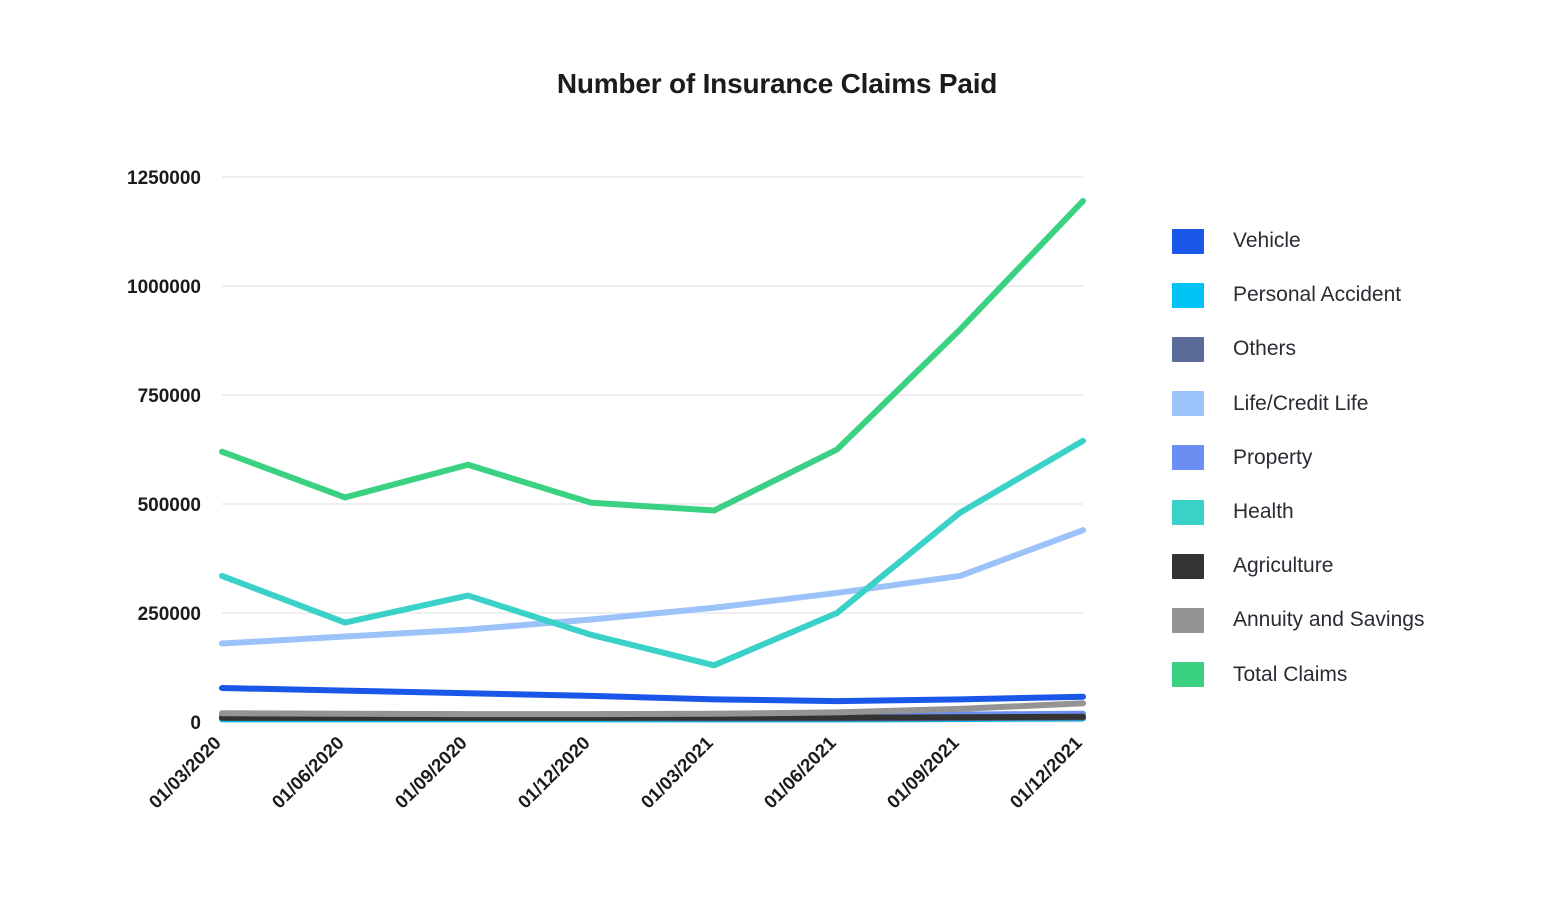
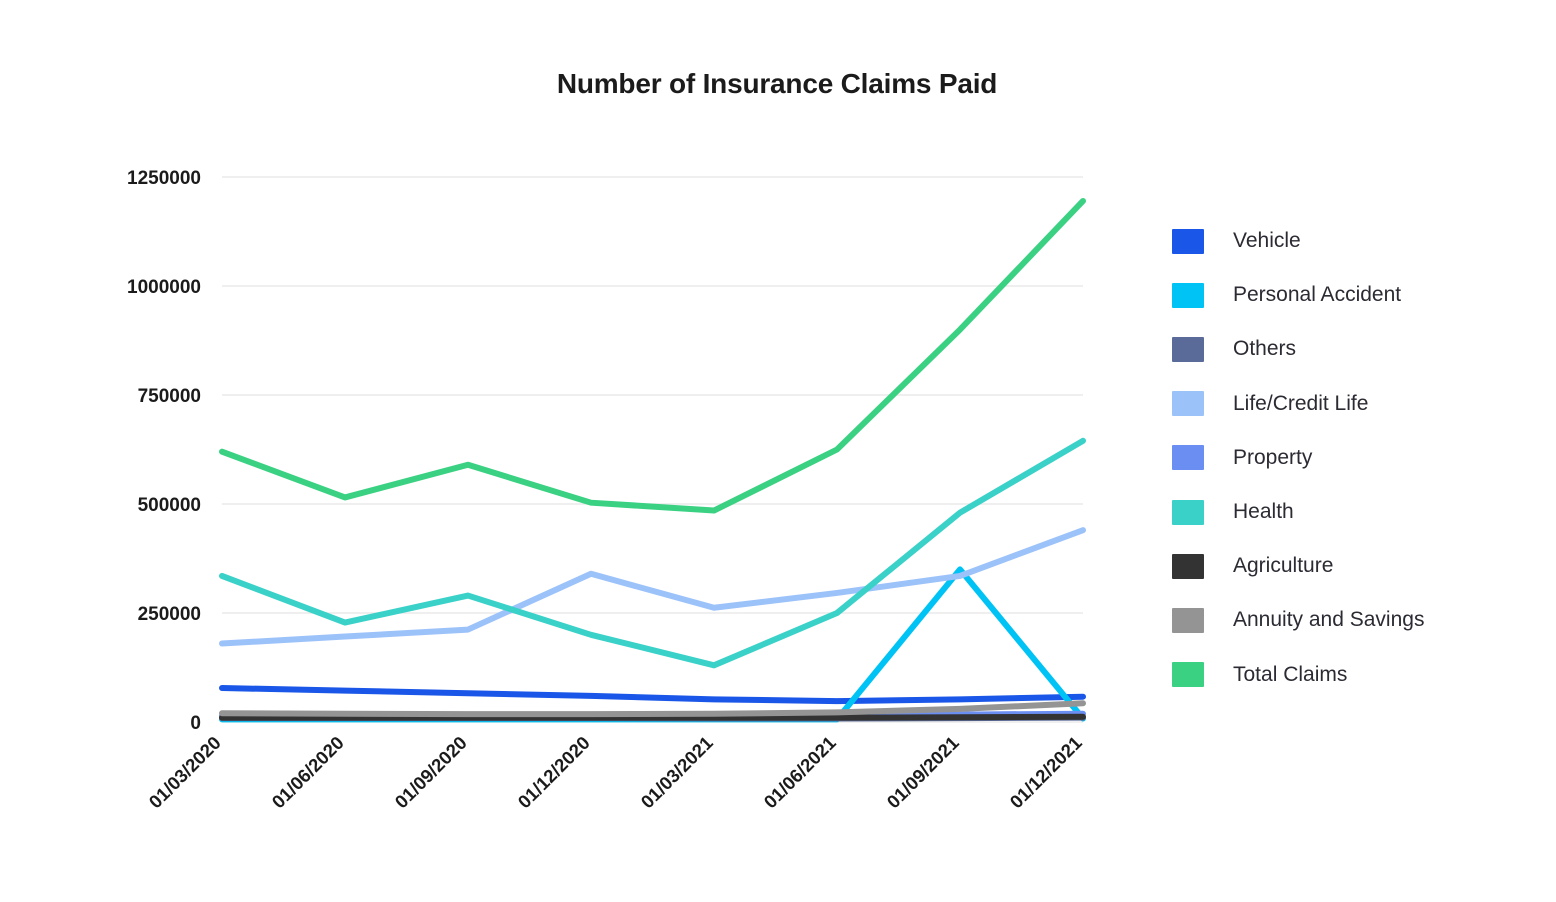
Life/Credit Life/01/12/2020: 240000 -> 340000
Personal Accident/01/09/2021: 10000 -> 350000
